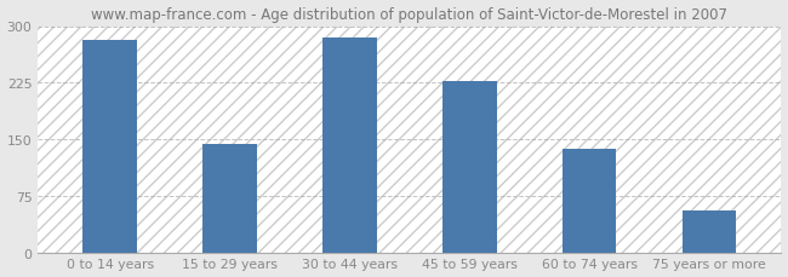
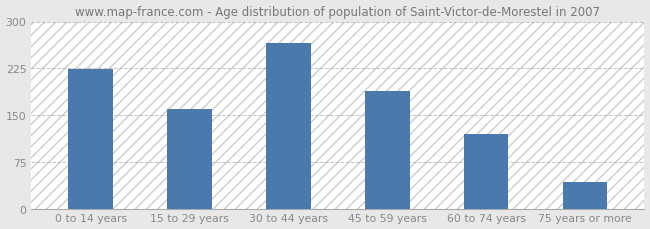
0 to 14 years: 281 -> 224
15 to 29 years: 144 -> 160
30 to 44 years: 284 -> 266
45 to 59 years: 227 -> 188
60 to 74 years: 137 -> 120
75 years or more: 55 -> 42
